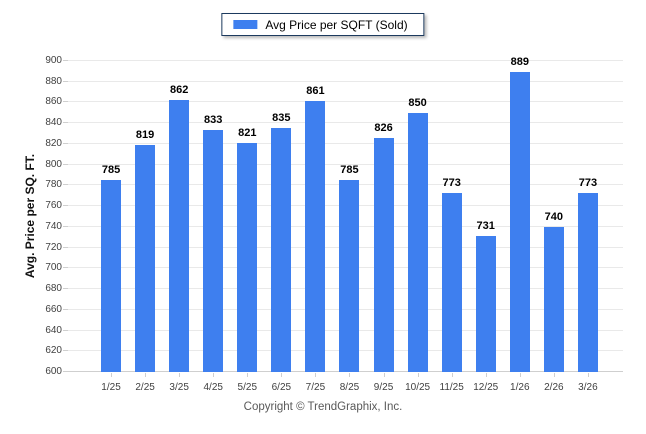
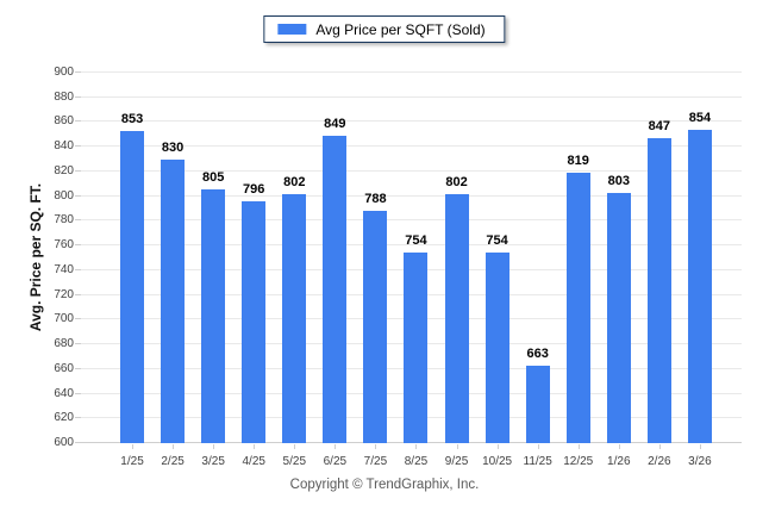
1/25: 785 -> 853
2/25: 819 -> 830
3/25: 862 -> 805
4/25: 833 -> 796
5/25: 821 -> 802
6/25: 835 -> 849
7/25: 861 -> 788
8/25: 785 -> 754
9/25: 826 -> 802
10/25: 850 -> 754
11/25: 773 -> 663
12/25: 731 -> 819
1/26: 889 -> 803
2/26: 740 -> 847
3/26: 773 -> 854
